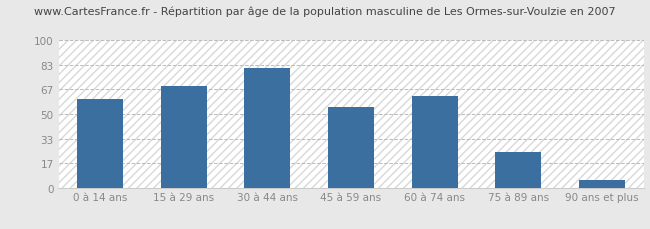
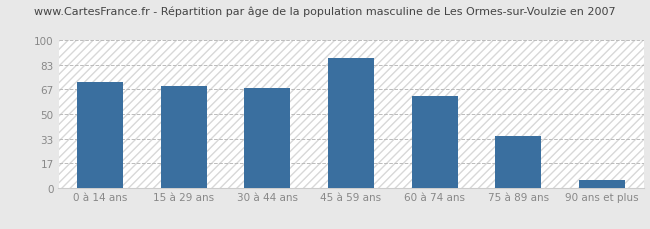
0 à 14 ans: 60 -> 72
30 à 44 ans: 81 -> 68
45 à 59 ans: 55 -> 88
75 à 89 ans: 24 -> 35
